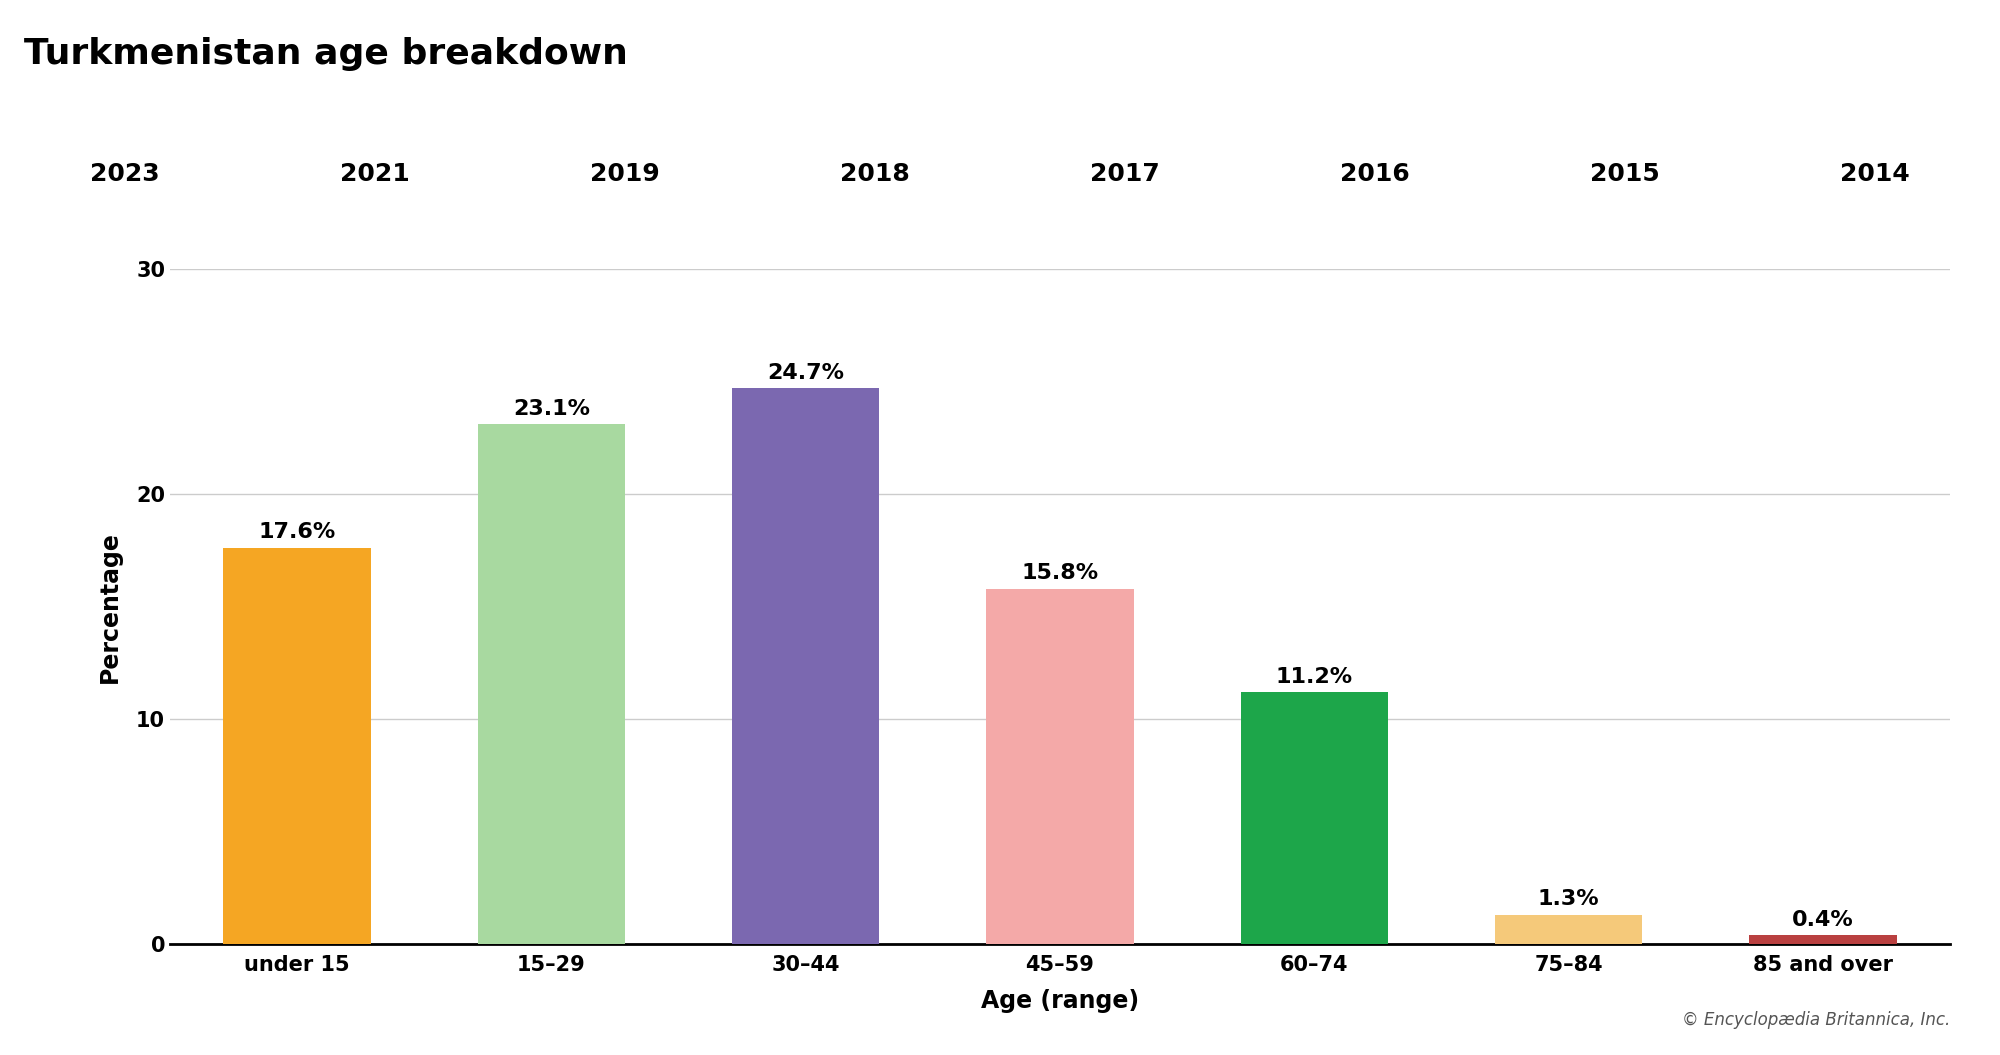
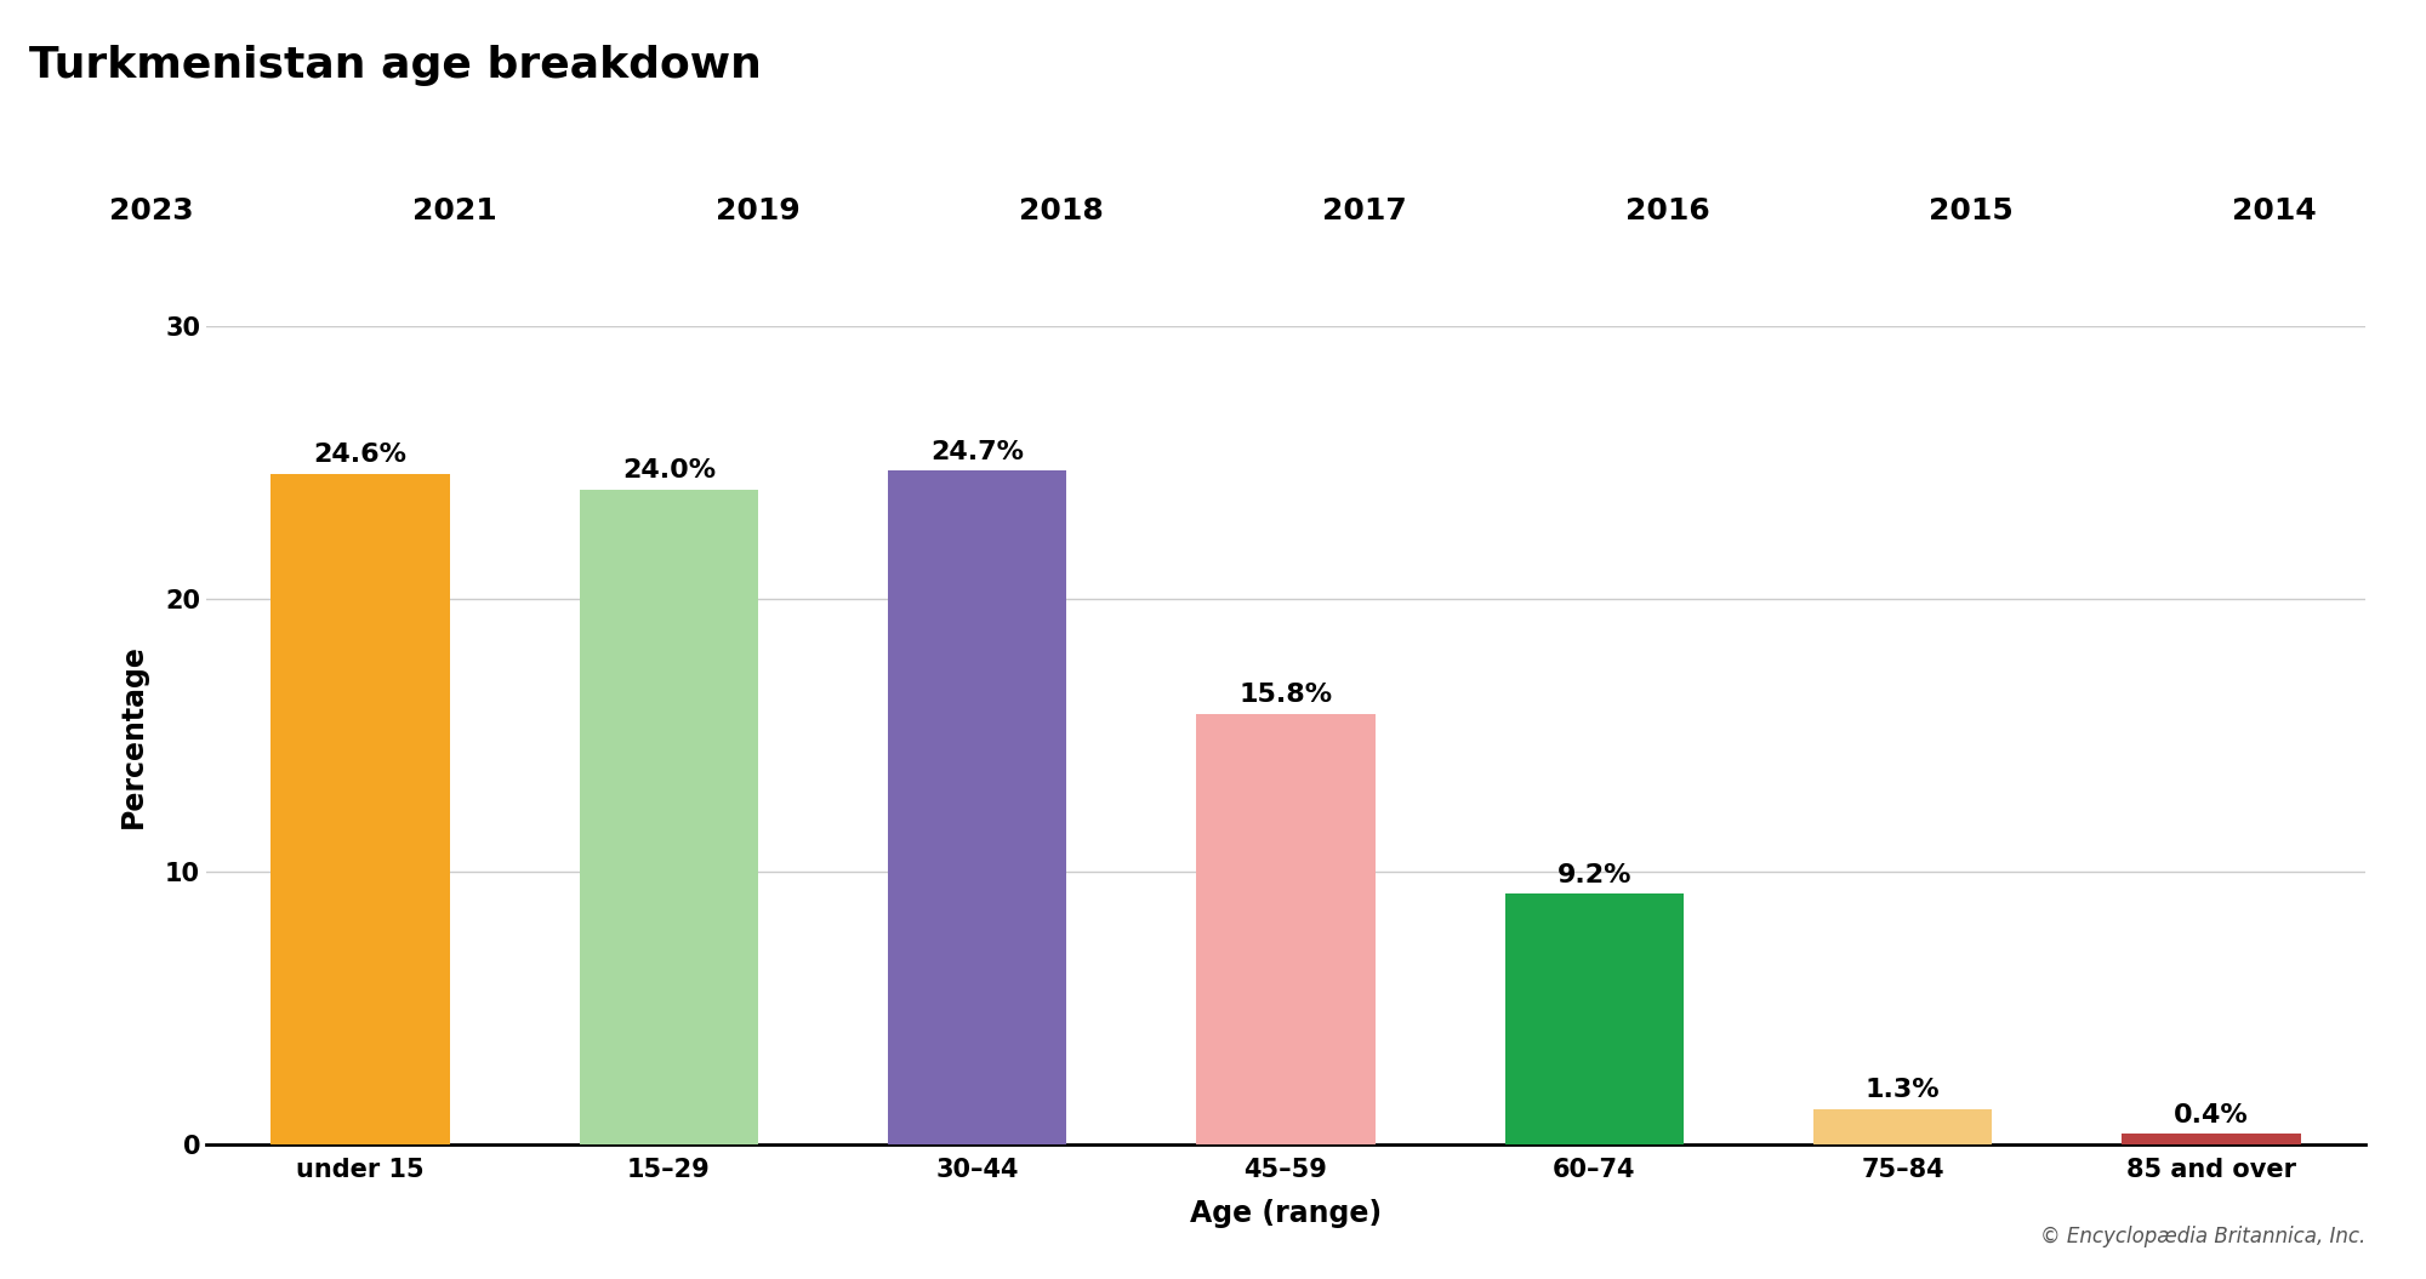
under 15: 17.6% -> 24.6%
15–29: 23.1% -> 24.0%
60–74: 11.2% -> 9.2%
